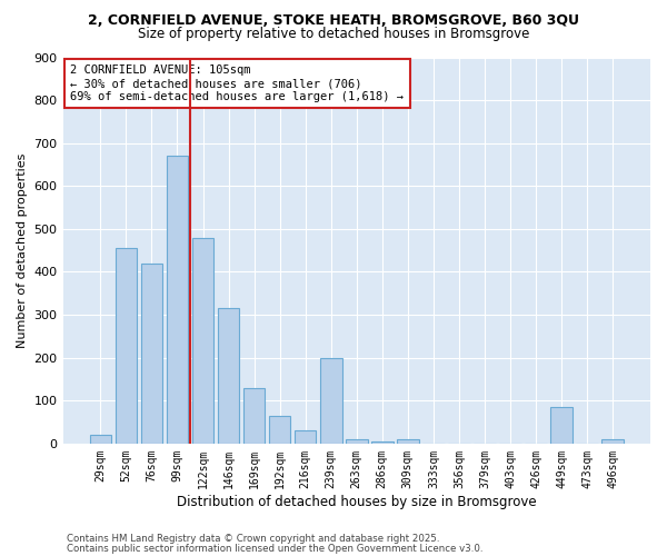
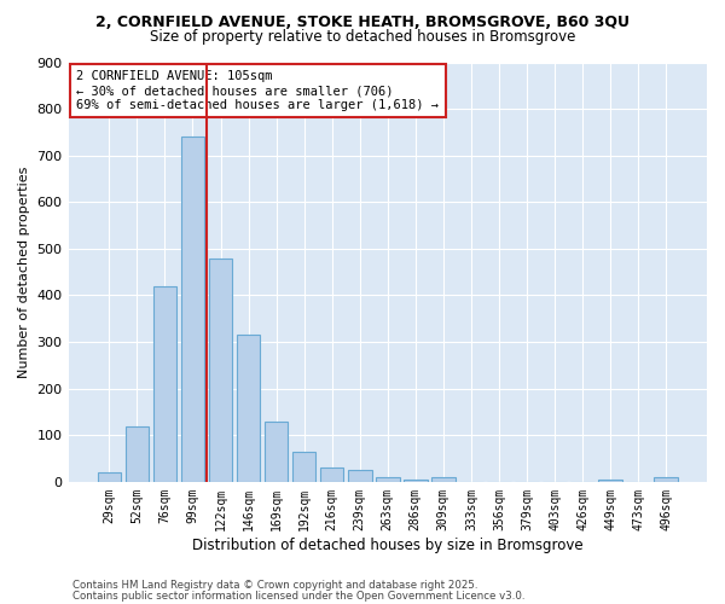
52sqm: 455 -> 120
99sqm: 670 -> 740
239sqm: 200 -> 25
449sqm: 85 -> 5
